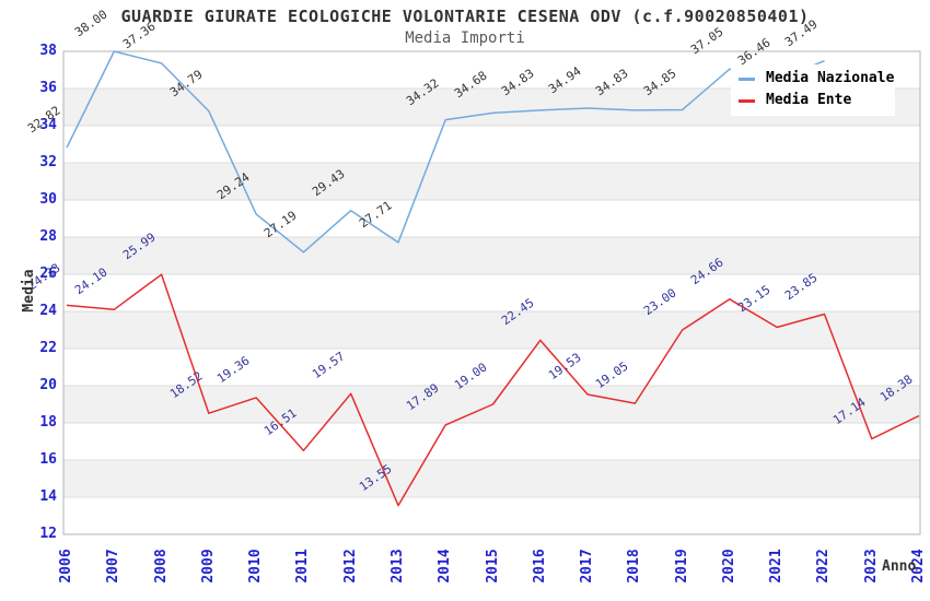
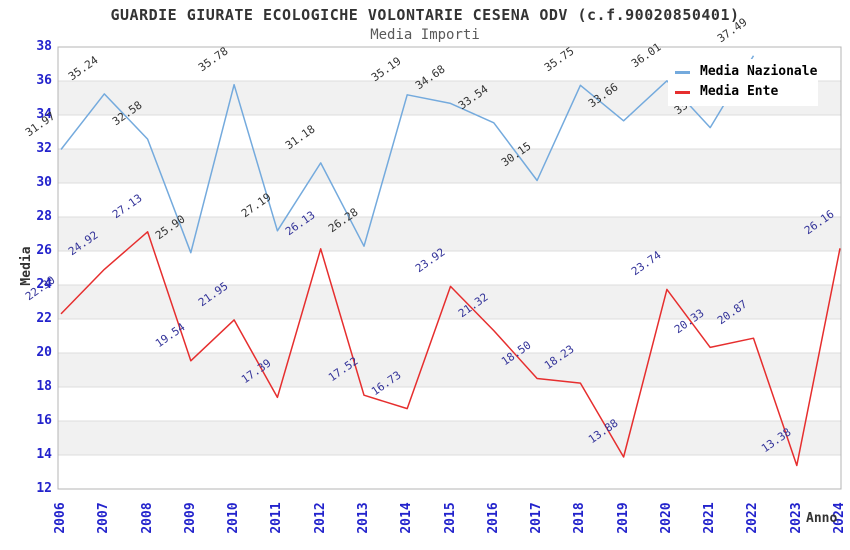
Media Nazionale/2006: 32.82 -> 31.97
Media Ente/2006: 24.33 -> 22.30
Media Nazionale/2007: 38.00 -> 35.24
Media Ente/2007: 24.10 -> 24.92
Media Nazionale/2008: 37.36 -> 32.58
Media Ente/2008: 25.99 -> 27.13
Media Nazionale/2009: 34.79 -> 25.90
Media Ente/2009: 18.52 -> 19.54
Media Nazionale/2010: 29.24 -> 35.78
Media Ente/2010: 19.36 -> 21.95
Media Ente/2011: 16.51 -> 17.39
Media Nazionale/2012: 29.43 -> 31.18
Media Ente/2012: 19.57 -> 26.13
Media Nazionale/2013: 27.71 -> 26.28
Media Ente/2013: 13.55 -> 17.52
Media Nazionale/2014: 34.32 -> 35.19
Media Ente/2014: 17.89 -> 16.73
Media Ente/2015: 19.00 -> 23.92
Media Nazionale/2016: 34.83 -> 33.54
Media Ente/2016: 22.45 -> 21.32
Media Nazionale/2017: 34.94 -> 30.15
Media Ente/2017: 19.53 -> 18.50
Media Nazionale/2018: 34.83 -> 35.75
Media Ente/2018: 19.05 -> 18.23
Media Nazionale/2019: 34.85 -> 33.66
Media Ente/2019: 23.00 -> 13.88
Media Nazionale/2020: 37.05 -> 36.01
Media Ente/2020: 24.66 -> 23.74
Media Nazionale/2021: 36.46 -> 33.26
Media Ente/2021: 23.15 -> 20.33
Media Ente/2022: 23.85 -> 20.87
Media Ente/2023: 17.14 -> 13.38
Media Ente/2024: 18.38 -> 26.16
